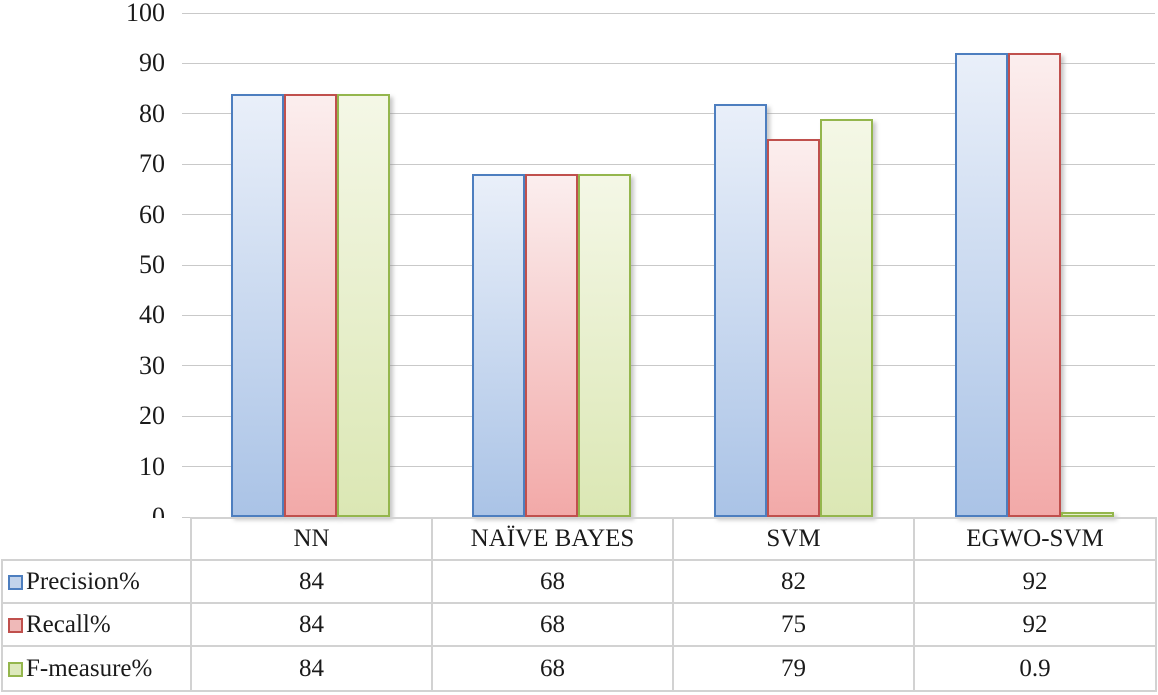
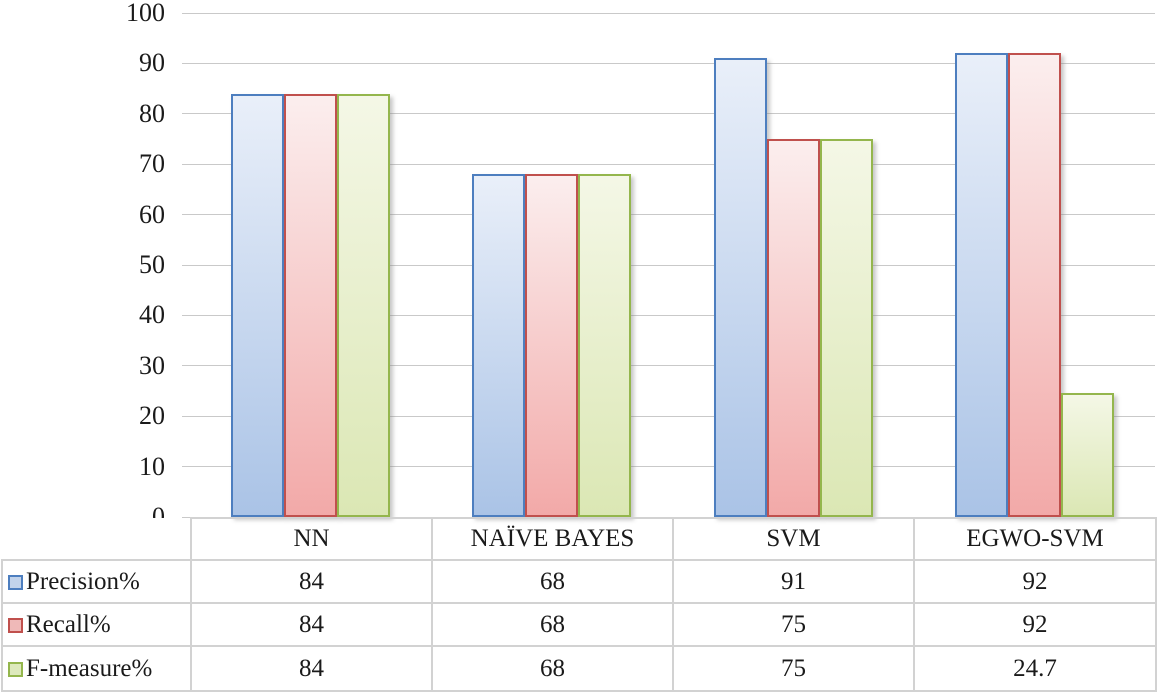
Precision%/SVM: 82 -> 91
F-measure%/SVM: 79 -> 75
F-measure%/EGWO-SVM: 0.9 -> 24.7
